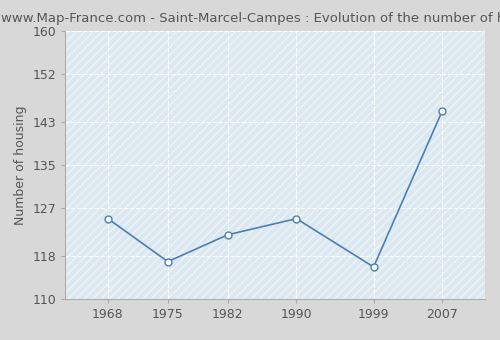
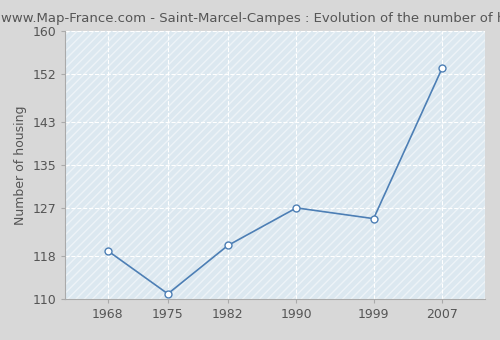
1968: 125 -> 119
1975: 117 -> 111
1982: 122 -> 120
1990: 125 -> 127
1999: 116 -> 125
2007: 145 -> 153
